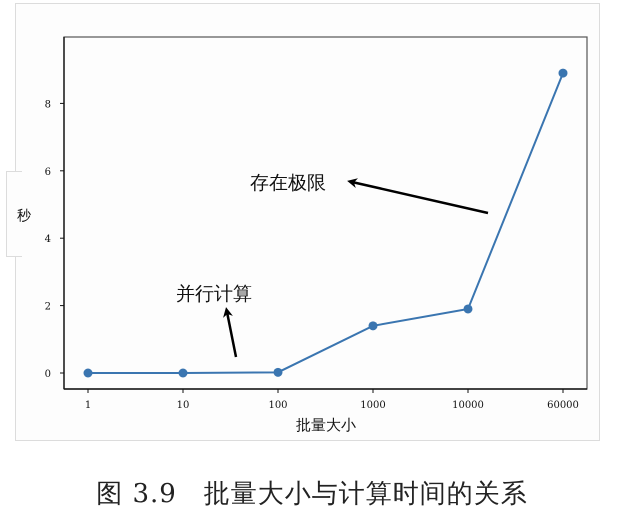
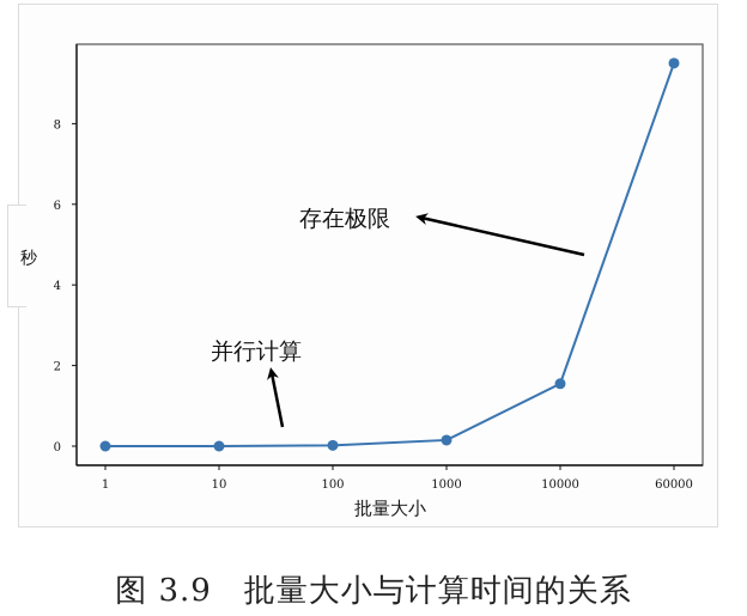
1000: 1.4 -> 0.1
10000: 1.9 -> 1.6
60000: 8.9 -> 9.5
